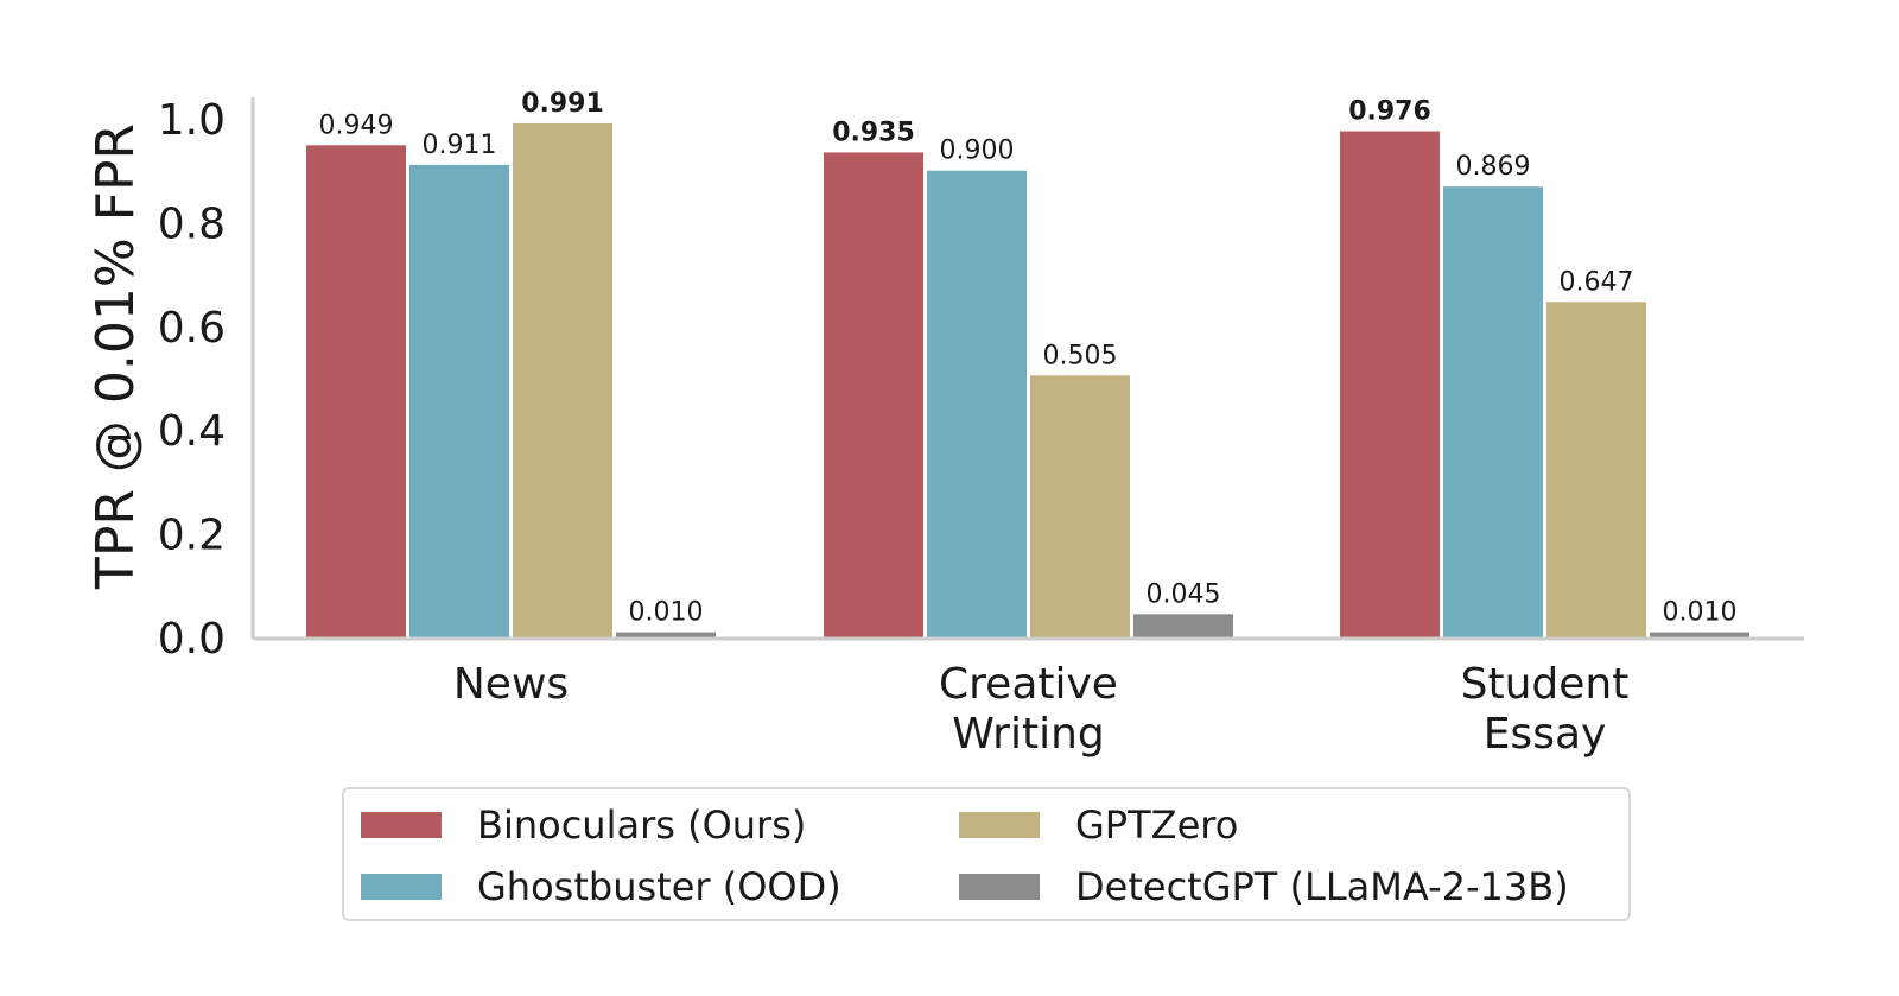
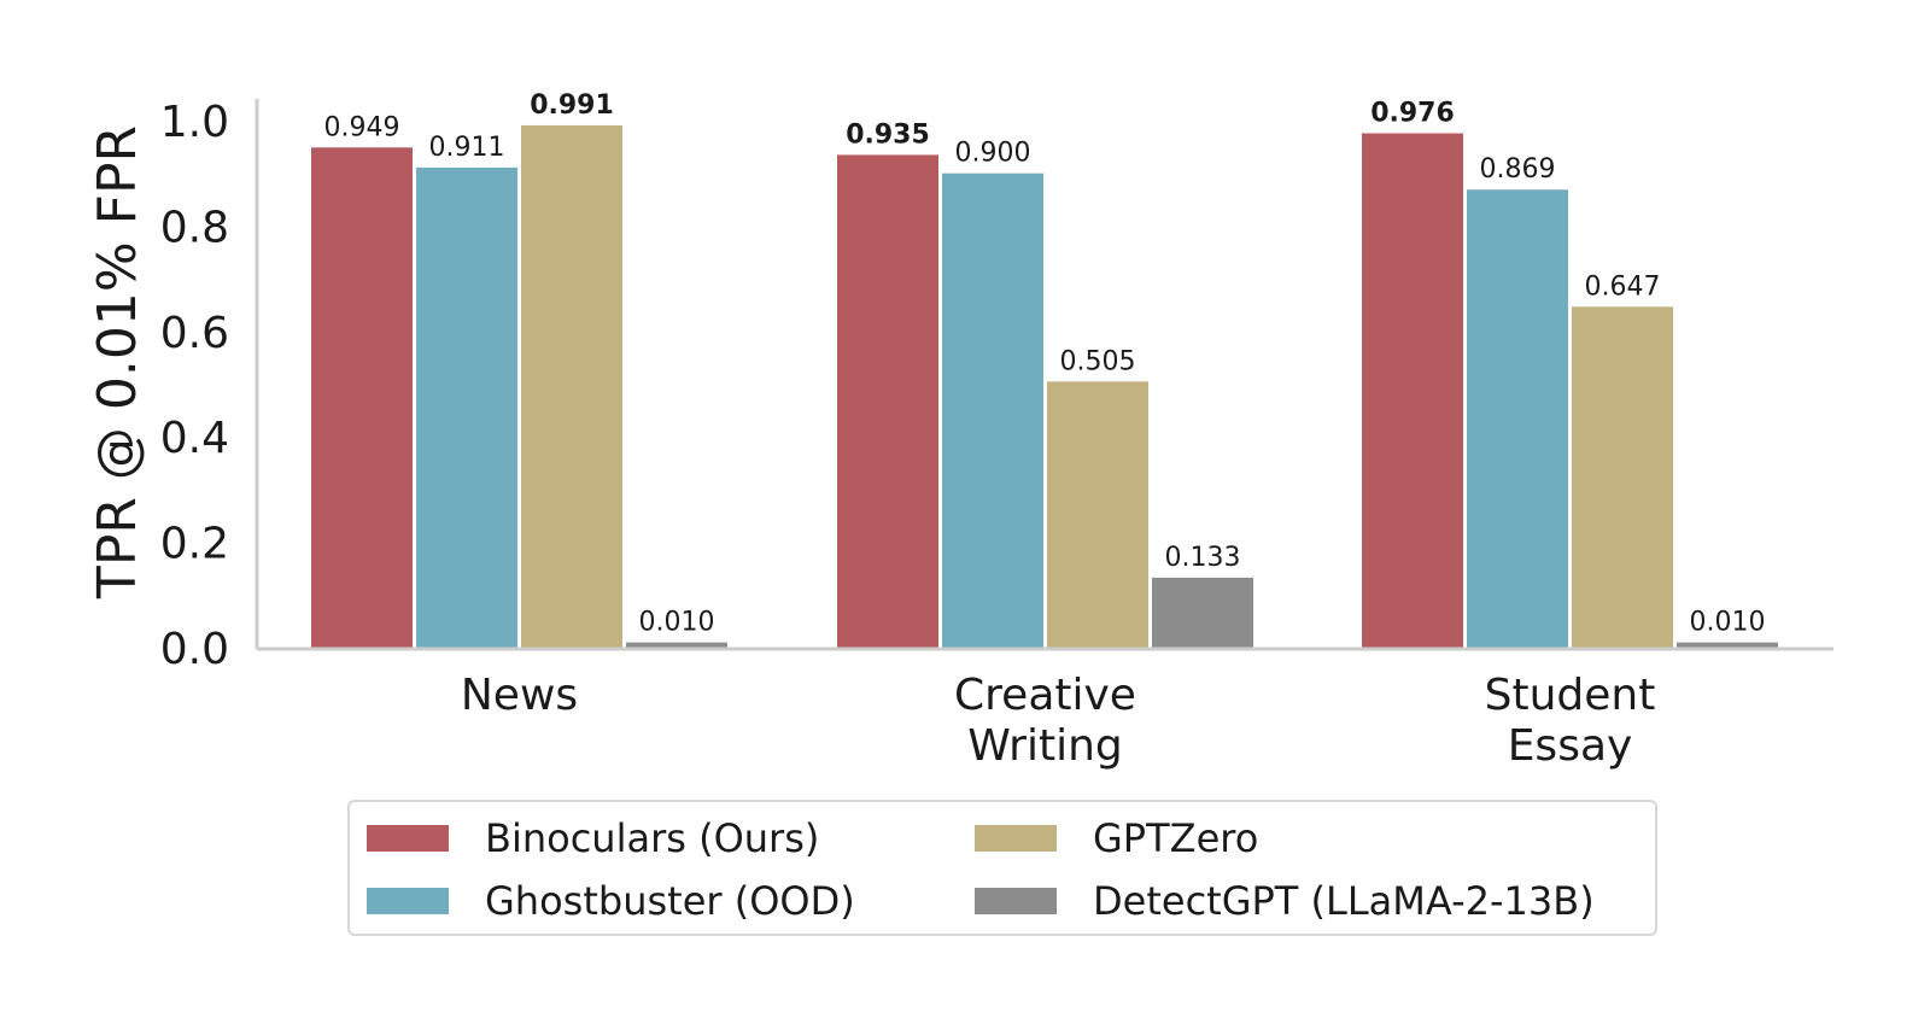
DetectGPT (LLaMA-2-13B)/Creative Writing: 0.045 -> 0.133
